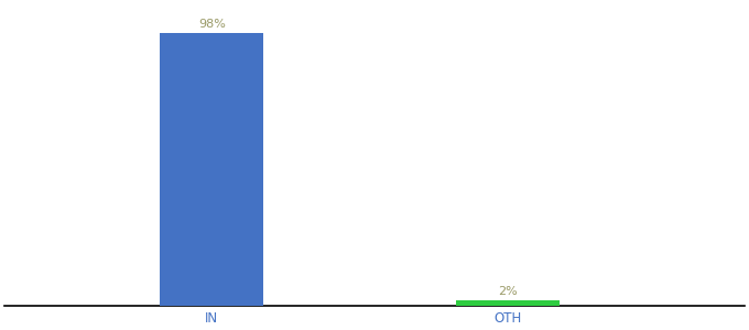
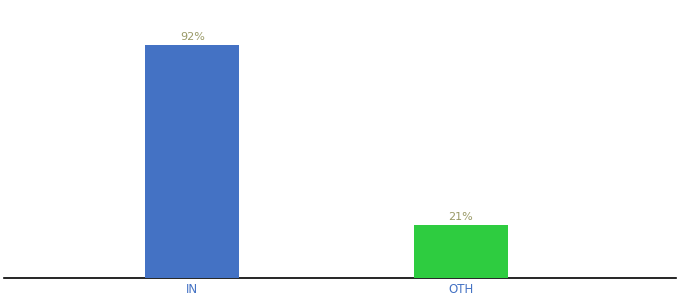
IN: 98% -> 92%
OTH: 2% -> 21%
